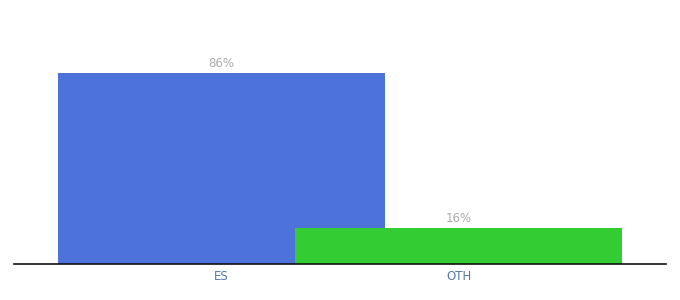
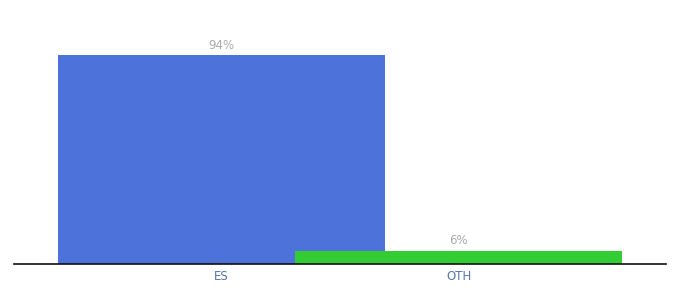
ES: 86% -> 94%
OTH: 16% -> 6%
